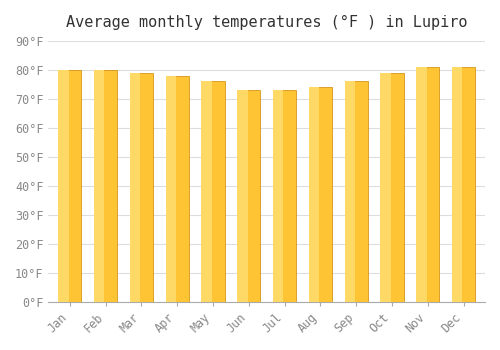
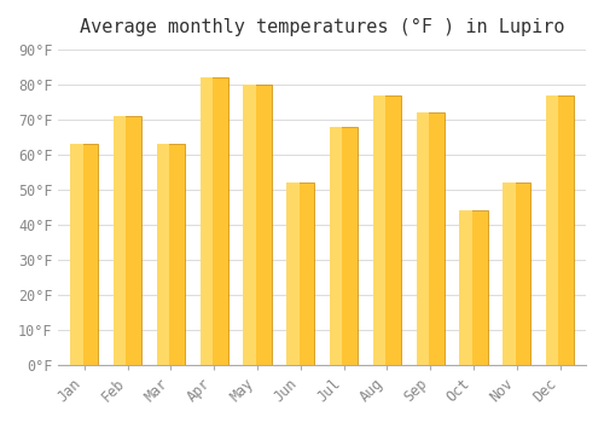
Jan: 80°F -> 63°F
Feb: 80°F -> 71°F
Mar: 79°F -> 63°F
Apr: 78°F -> 82°F
May: 76°F -> 80°F
Jun: 73°F -> 52°F
Jul: 73°F -> 68°F
Aug: 74°F -> 77°F
Sep: 76°F -> 72°F
Oct: 79°F -> 44°F
Nov: 81°F -> 52°F
Dec: 81°F -> 77°F
